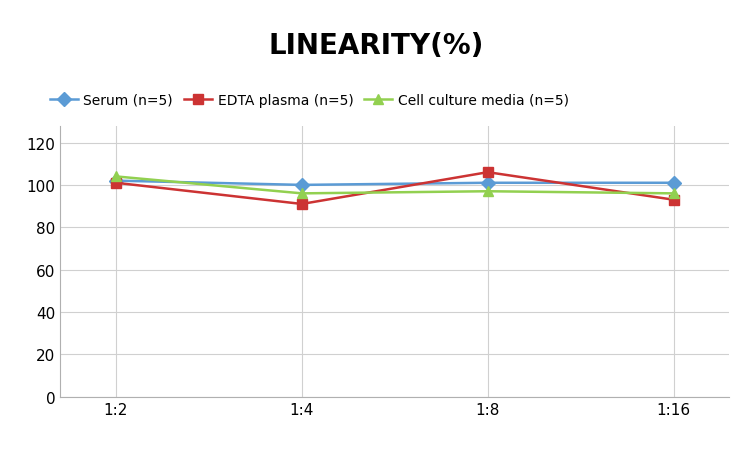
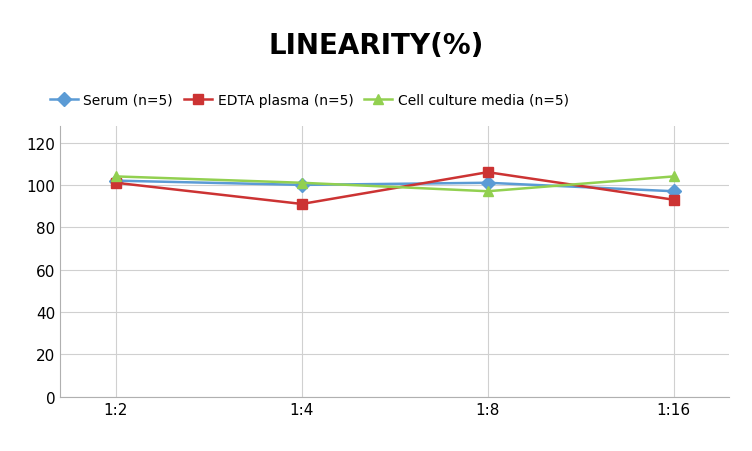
Cell culture media (n=5)/1:4: 96 -> 101
Serum (n=5)/1:16: 101 -> 97
Cell culture media (n=5)/1:16: 96 -> 104
